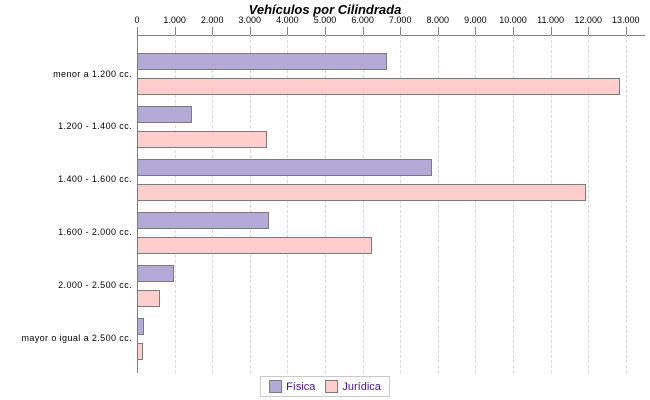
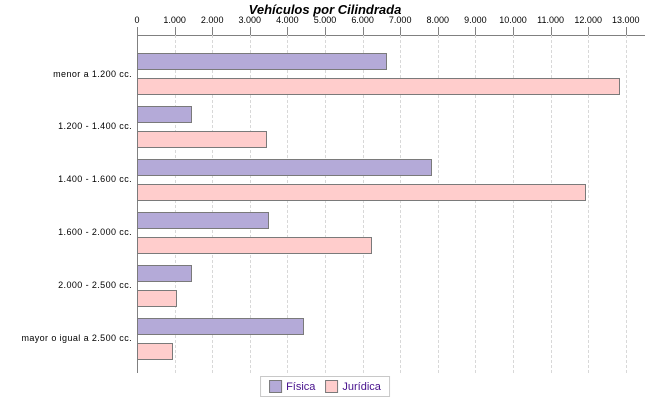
Física/2.000 - 2.500 cc.: 900 -> 1400
Jurídica/2.000 - 2.500 cc.: 600 -> 1000
Física/mayor o igual a 2.500 cc.: 100 -> 4400
Jurídica/mayor o igual a 2.500 cc.: 100 -> 900
